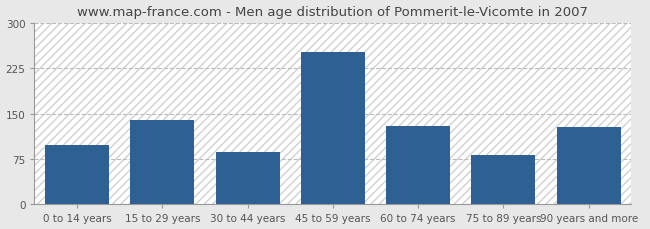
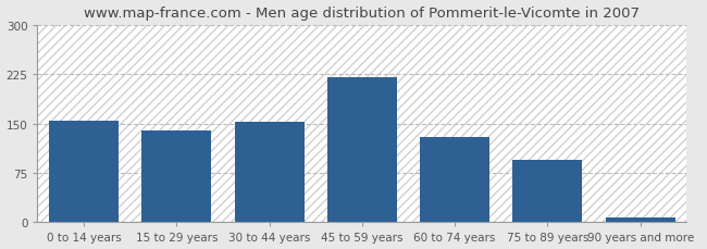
0 to 14 years: 98 -> 155
30 to 44 years: 86 -> 153
45 to 59 years: 252 -> 220
75 to 89 years: 82 -> 95
90 years and more: 128 -> 8
